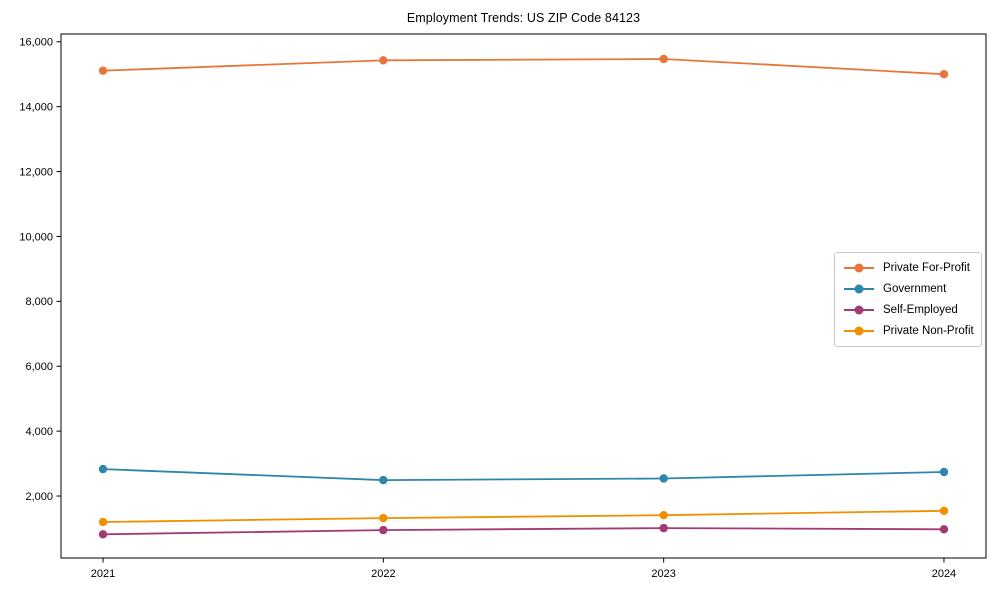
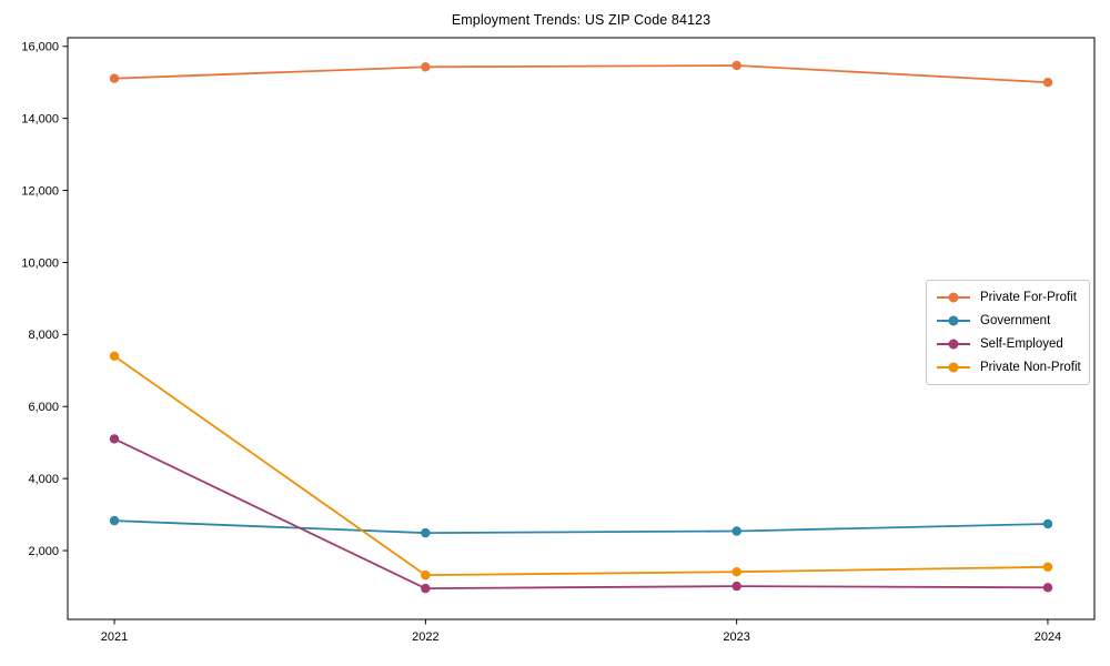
Self-Employed/2021: 800 -> 5100
Private Non-Profit/2021: 1200 -> 7400
